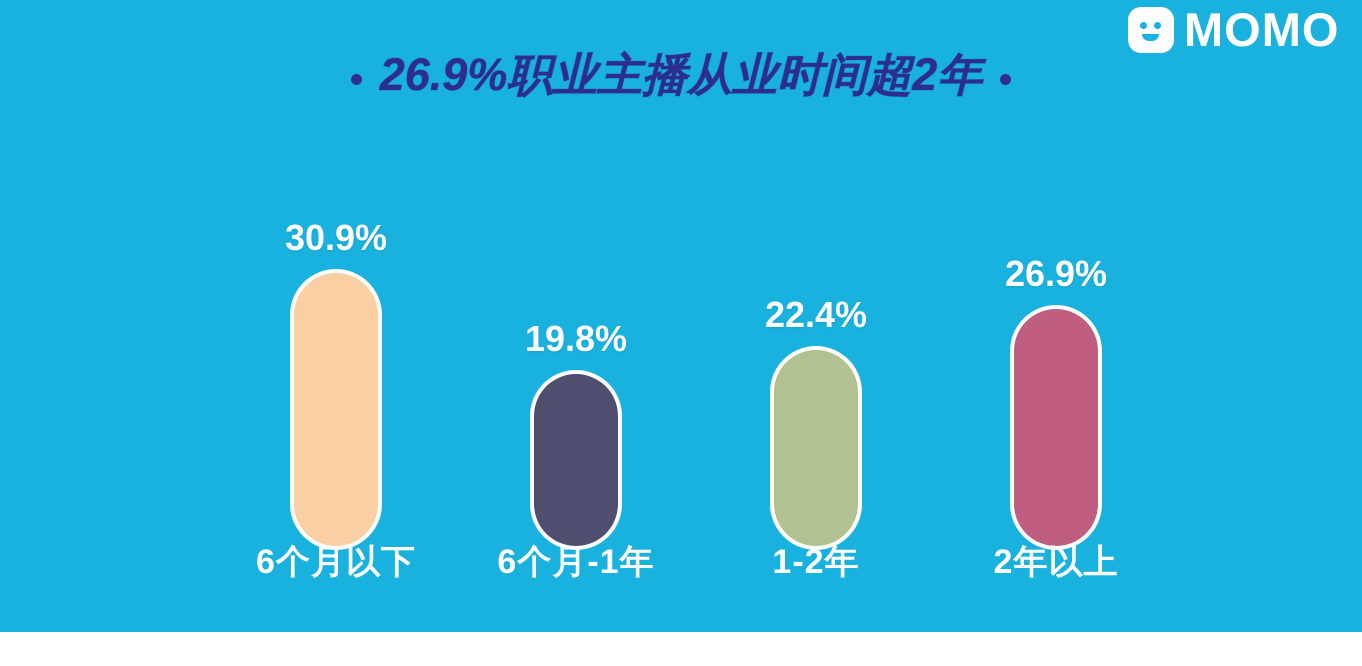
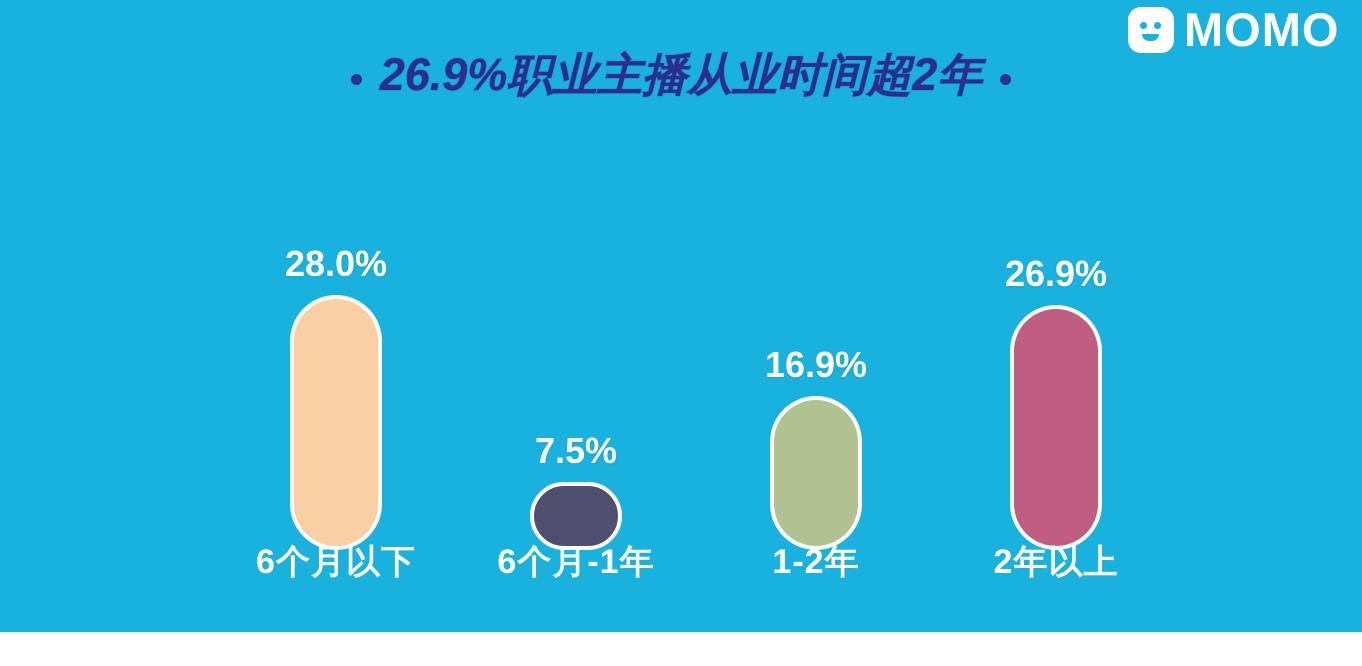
6个月以下: 30.9% -> 28.0%
6个月-1年: 19.8% -> 7.5%
1-2年: 22.4% -> 16.9%
